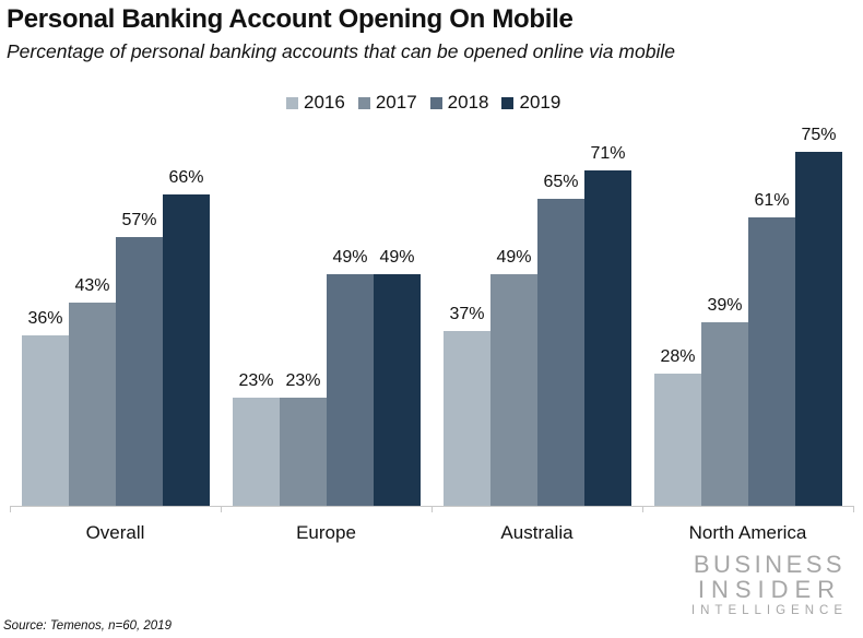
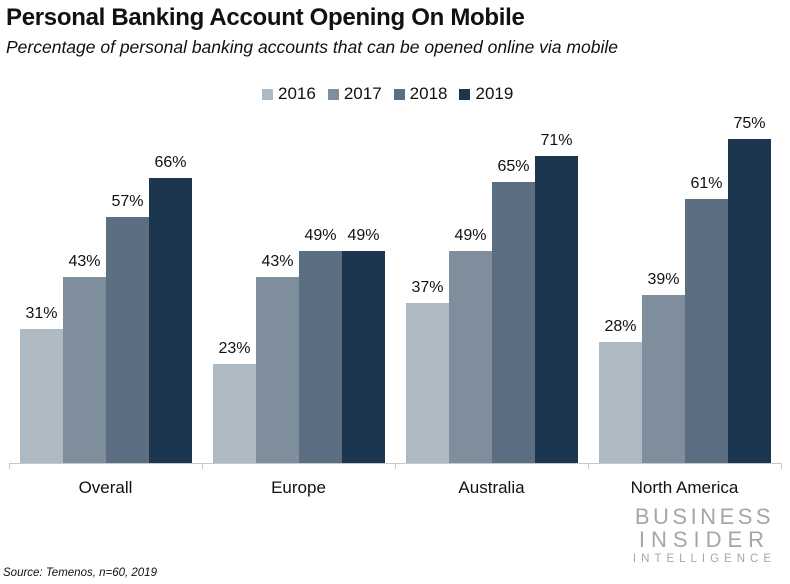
2016/Overall: 36% -> 31%
2017/Europe: 23% -> 43%
